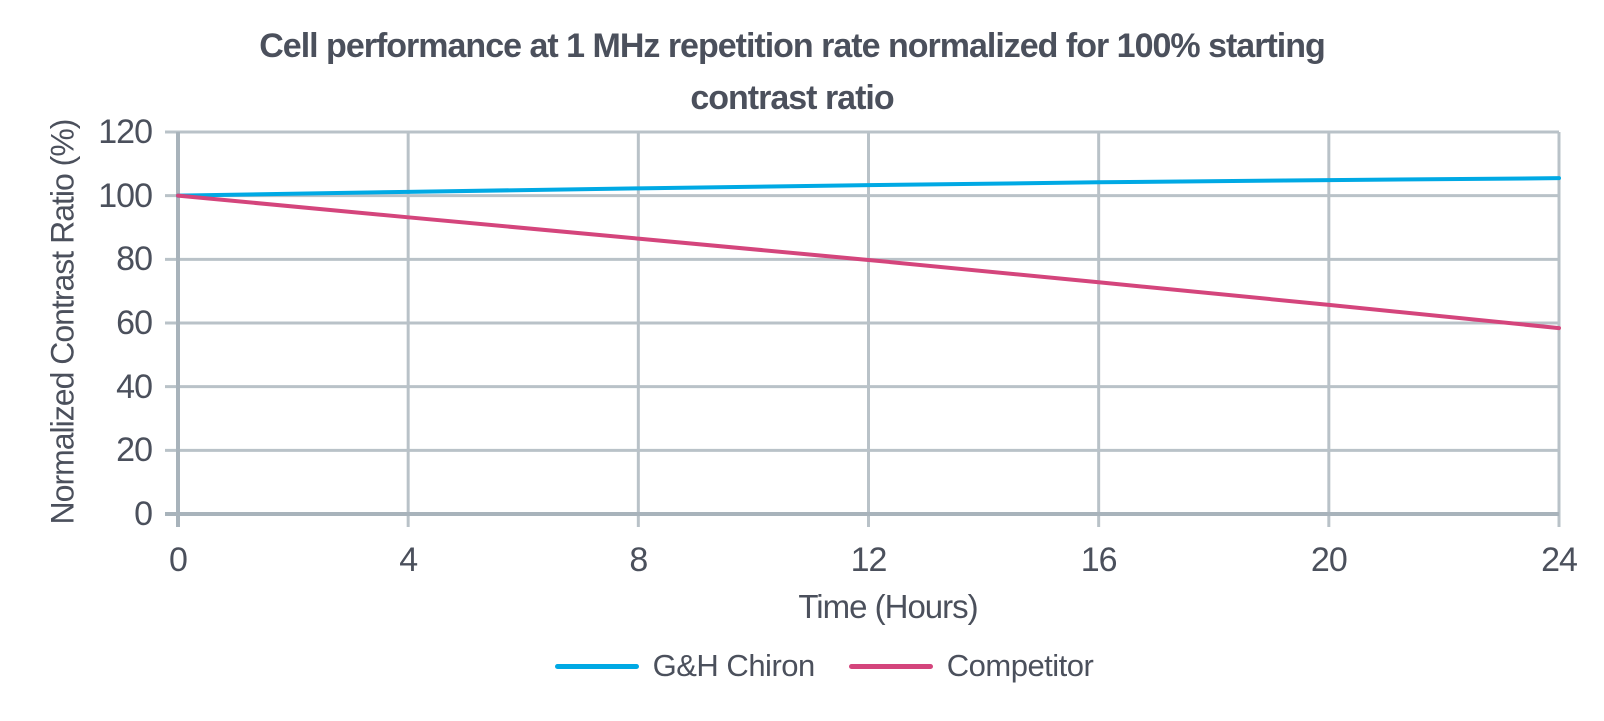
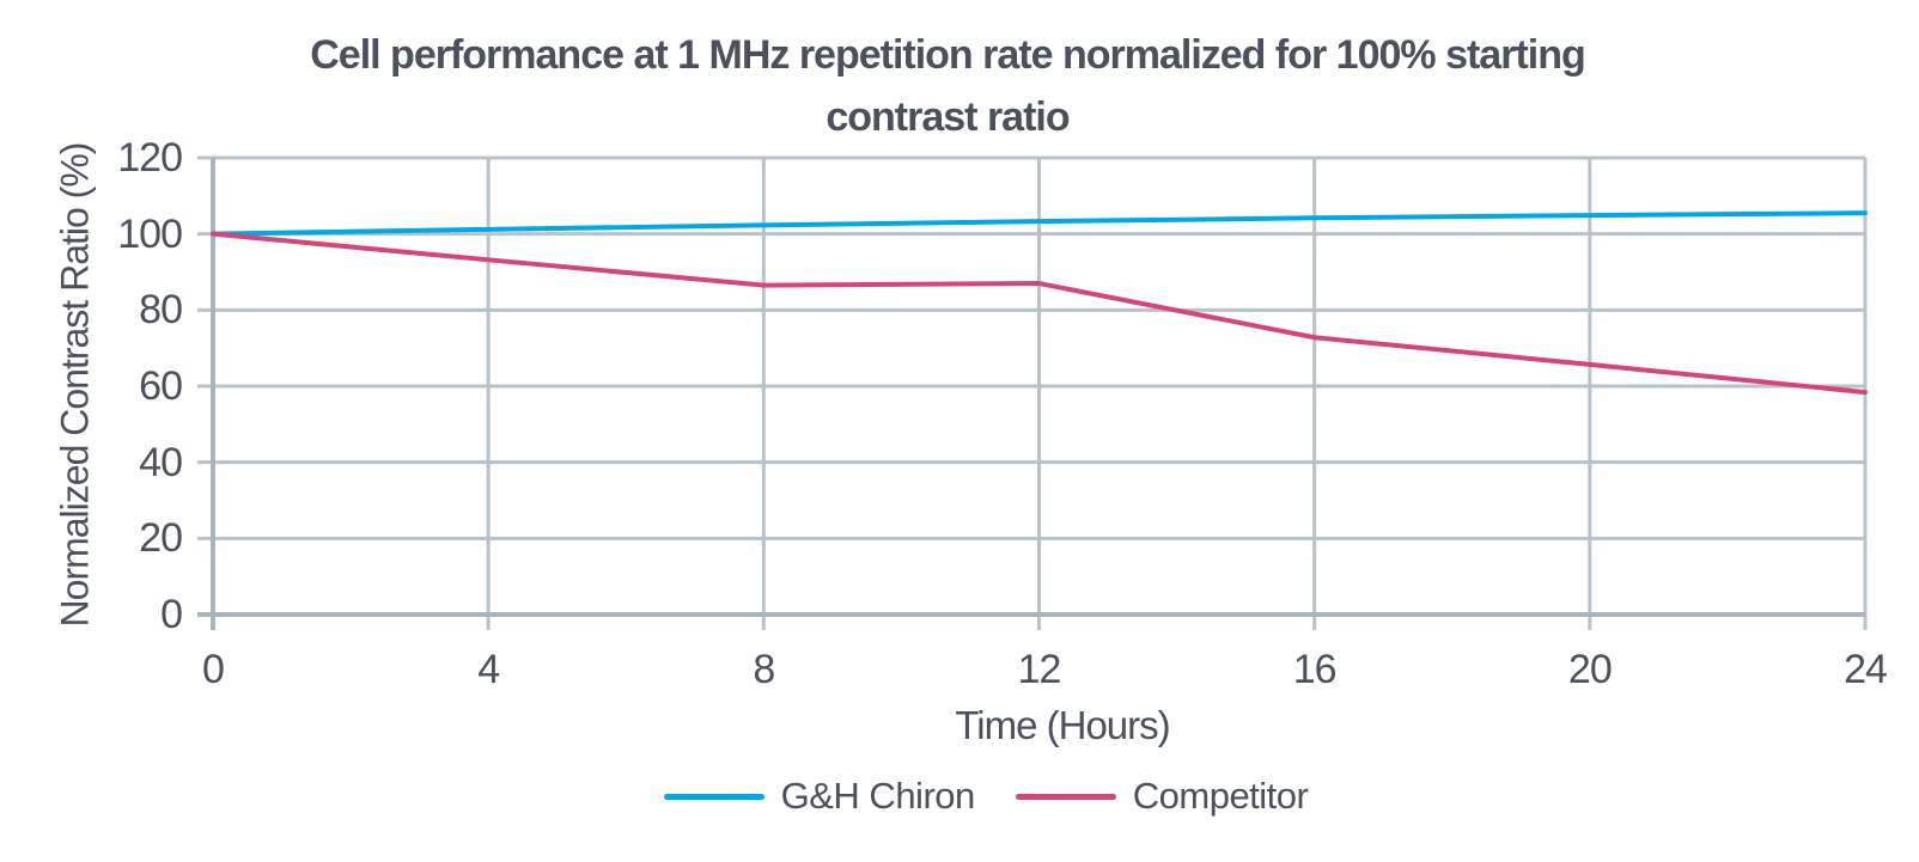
Competitor/12: 80 -> 87
